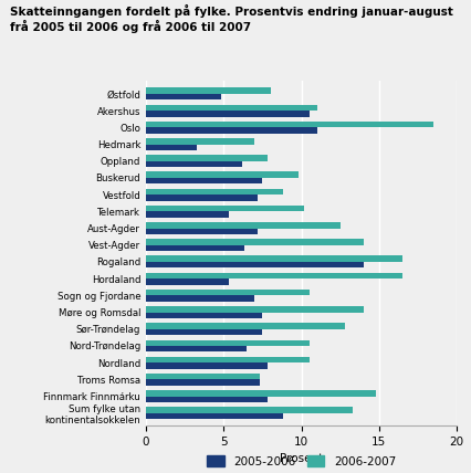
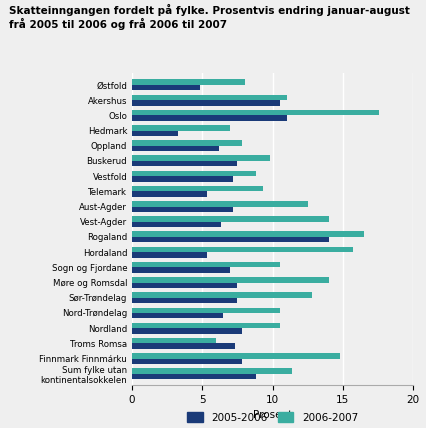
2006-2007/Oslo: 18.5 -> 17.6
2006-2007/Telemark: 10.2 -> 9.3
2006-2007/Hordaland: 16.5 -> 15.7
2006-2007/Troms Romsa: 7.3 -> 6.0
2006-2007/Sum fylke utan kontinentalsokkelen: 13.3 -> 11.4
